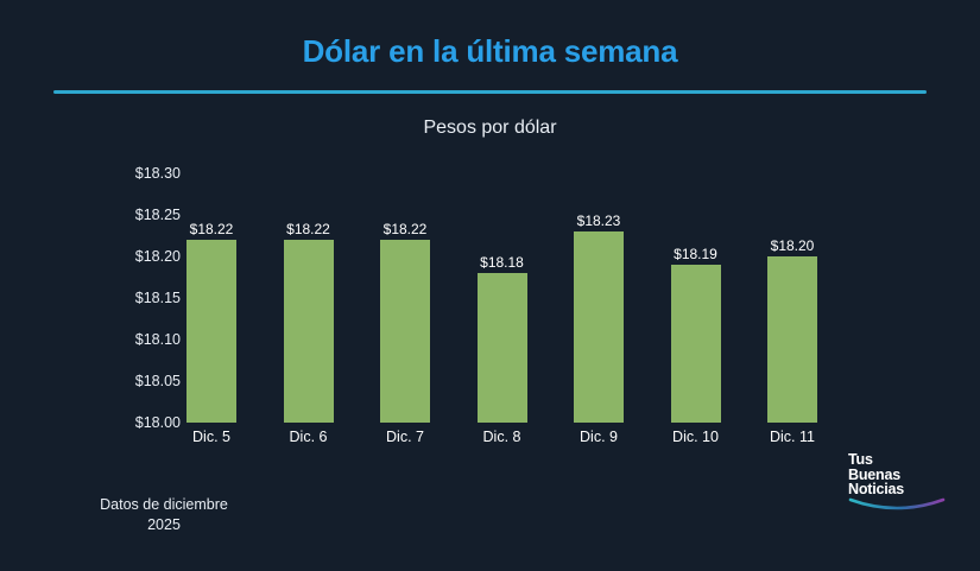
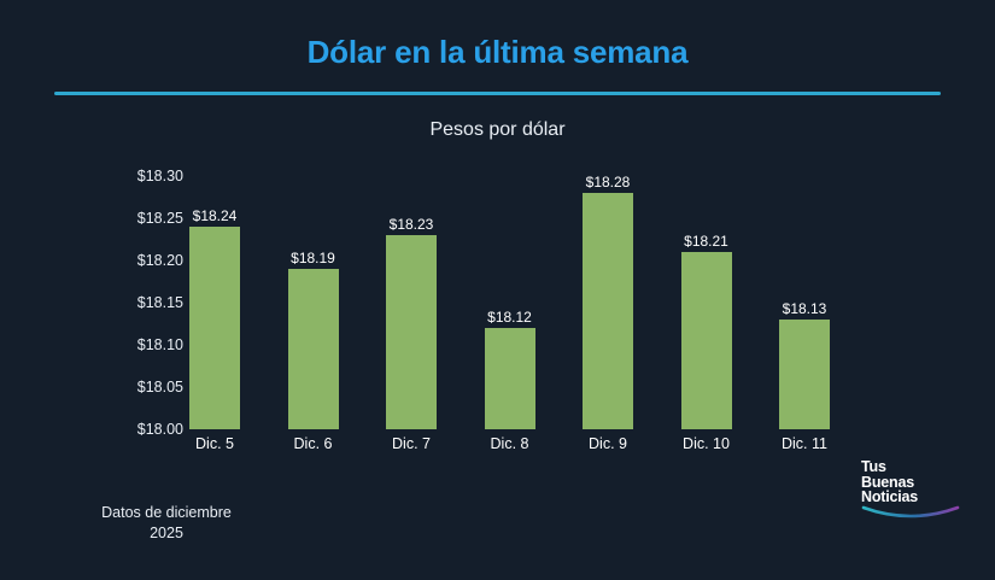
Dic. 5: $18.22 -> $18.24
Dic. 6: $18.22 -> $18.19
Dic. 7: $18.22 -> $18.23
Dic. 8: $18.18 -> $18.12
Dic. 9: $18.23 -> $18.28
Dic. 10: $18.19 -> $18.21
Dic. 11: $18.20 -> $18.13
